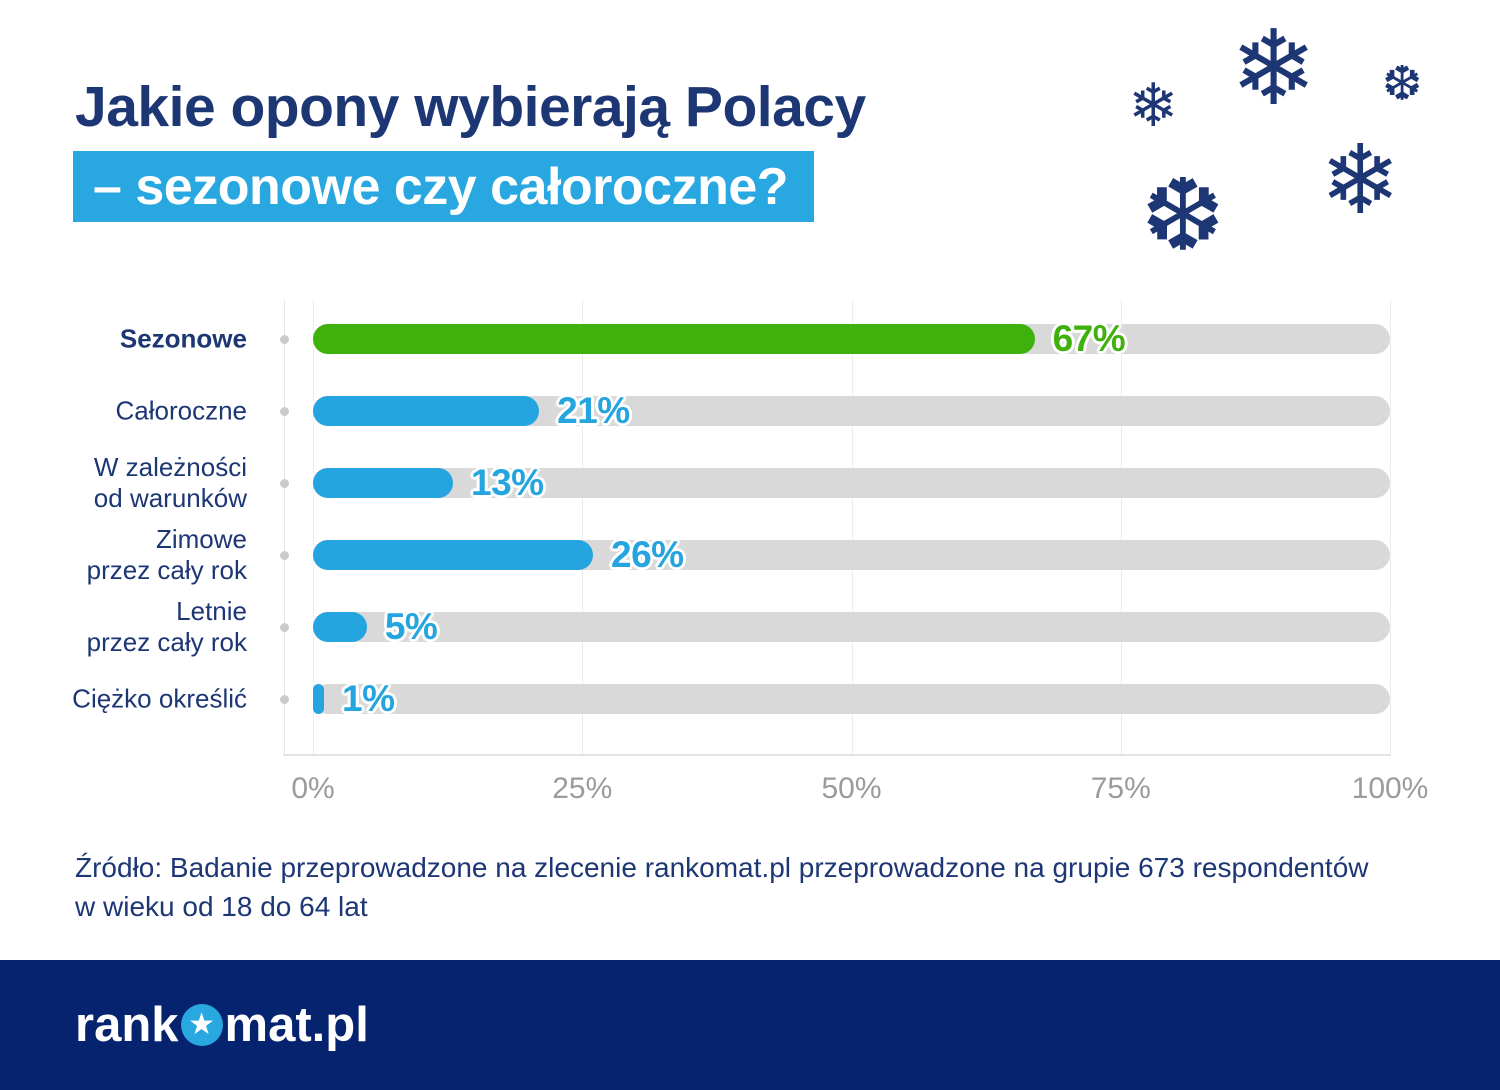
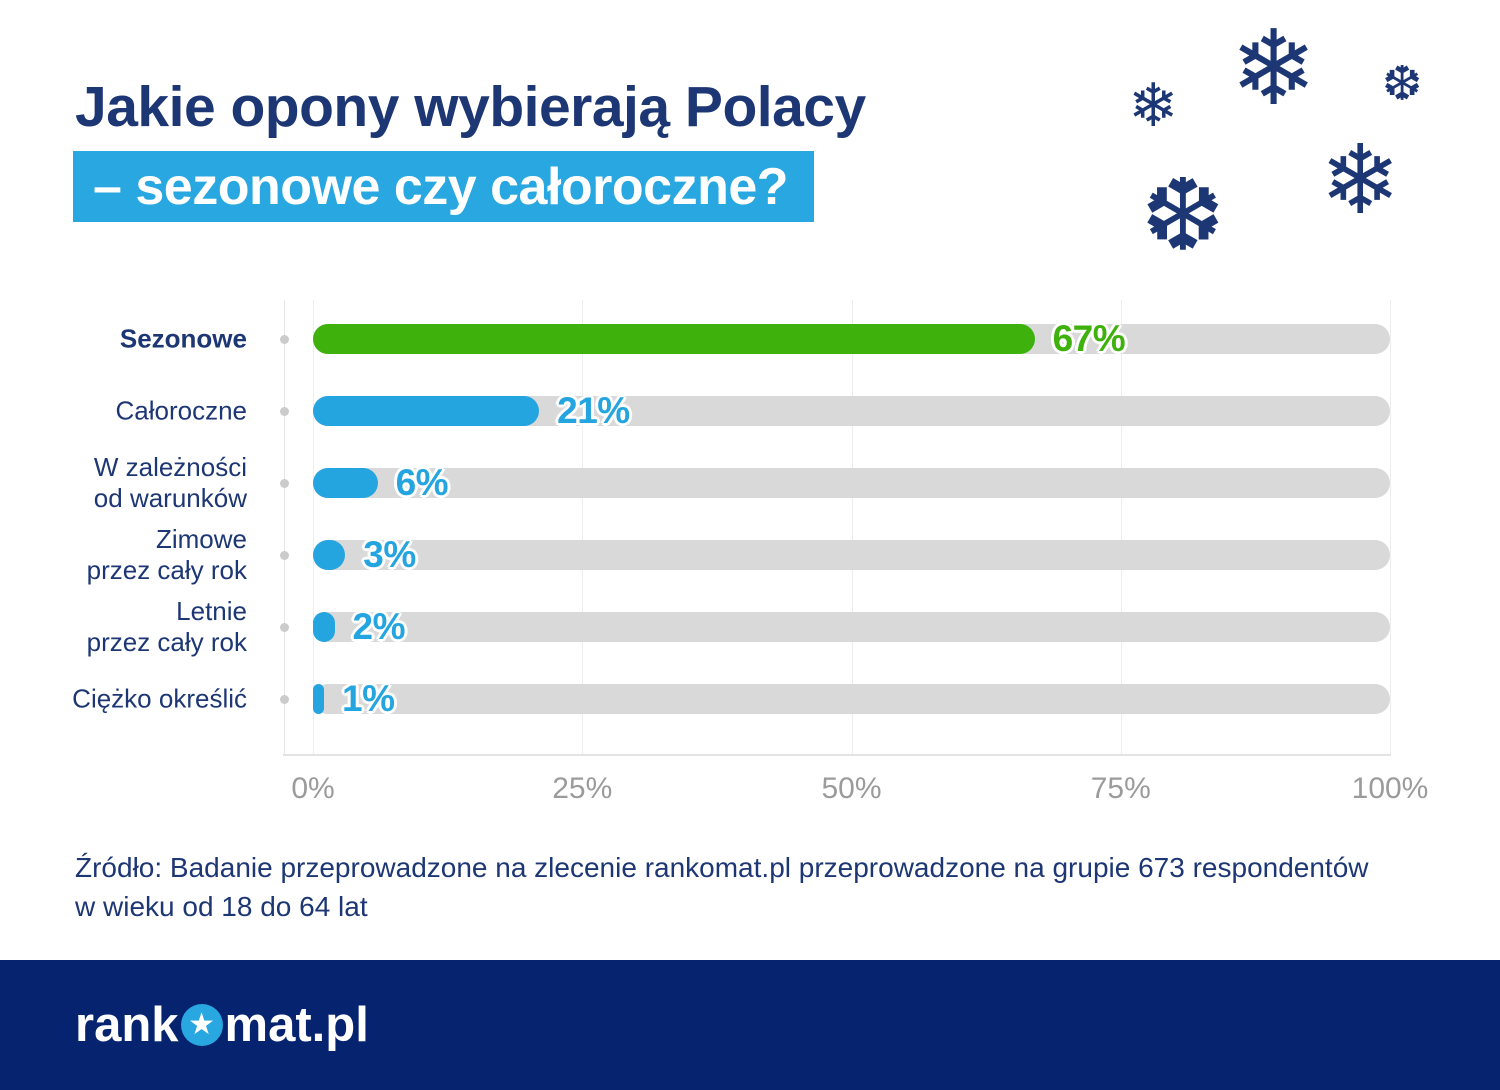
W zależności od warunków: 13% -> 6%
Zimowe przez cały rok: 26% -> 3%
Letnie przez cały rok: 5% -> 2%
